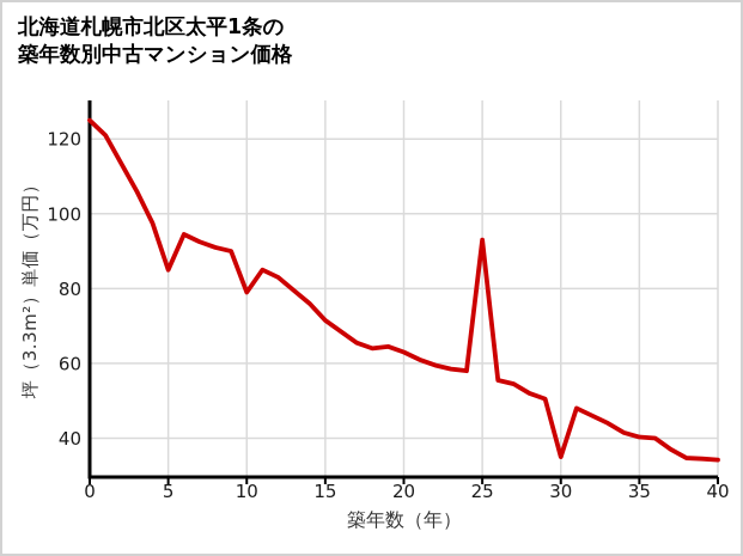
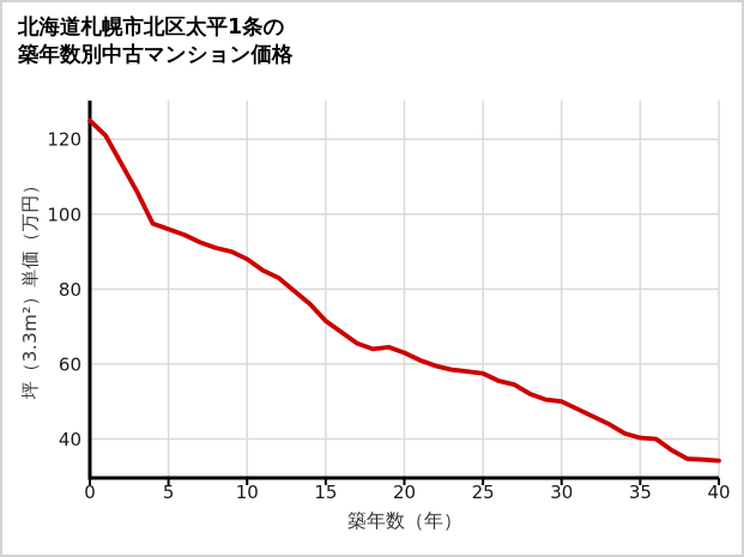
5: 85 -> 96
10: 79 -> 88
25: 93 -> 58
30: 35 -> 50
